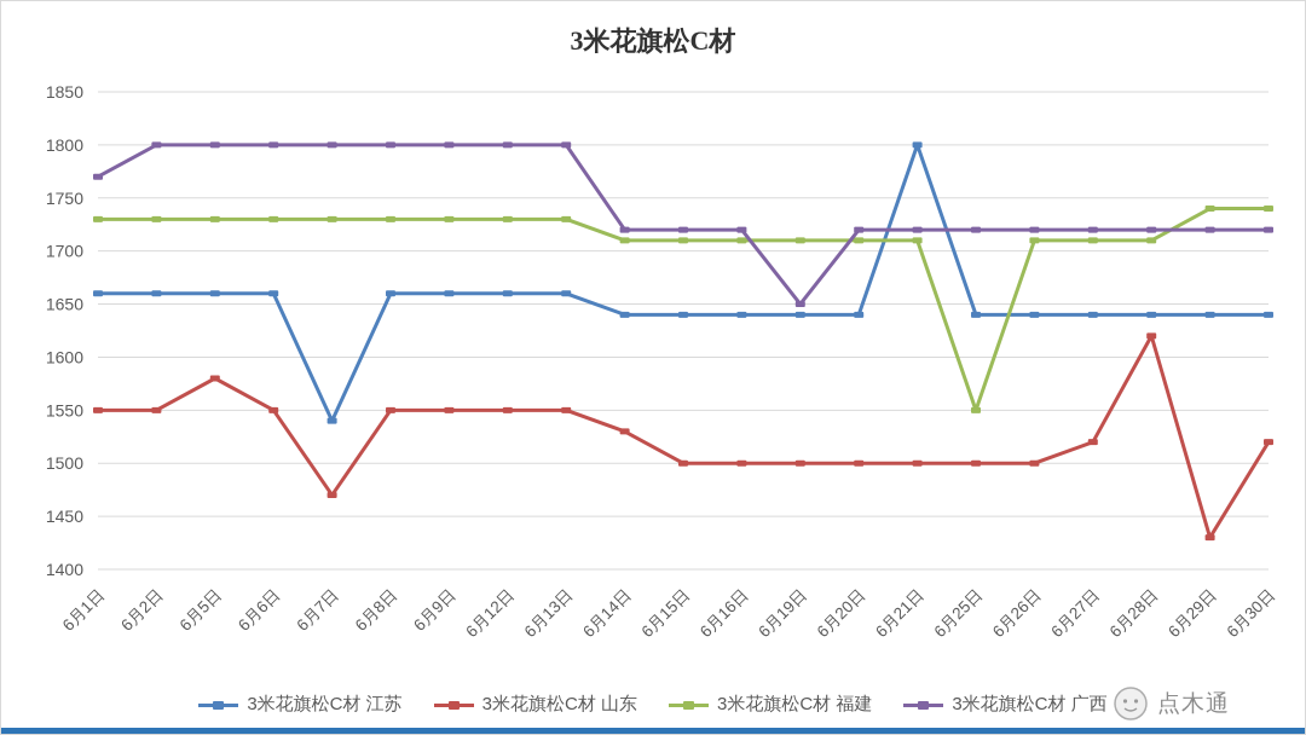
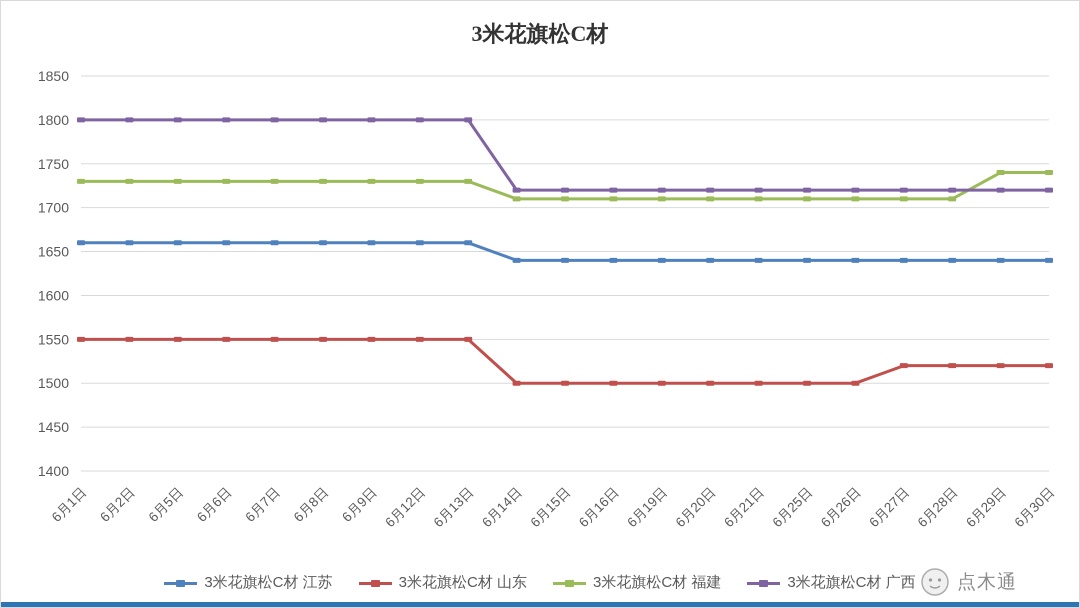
3米花旗松C材 广西/6月1日: 1770 -> 1800
3米花旗松C材 山东/6月5日: 1580 -> 1550
3米花旗松C材 江苏/6月7日: 1540 -> 1660
3米花旗松C材 山东/6月7日: 1470 -> 1550
3米花旗松C材 山东/6月14日: 1530 -> 1500
3米花旗松C材 广西/6月19日: 1650 -> 1720
3米花旗松C材 江苏/6月21日: 1800 -> 1640
3米花旗松C材 福建/6月25日: 1550 -> 1710
3米花旗松C材 山东/6月28日: 1620 -> 1520
3米花旗松C材 山东/6月29日: 1430 -> 1520
